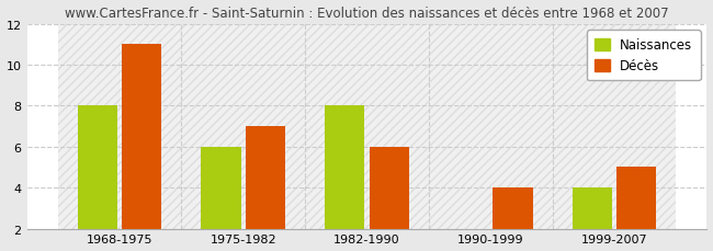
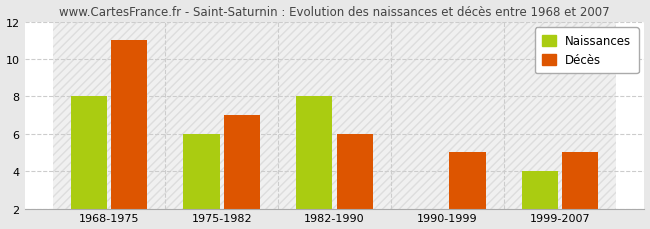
Décès/1990-1999: 4 -> 5
